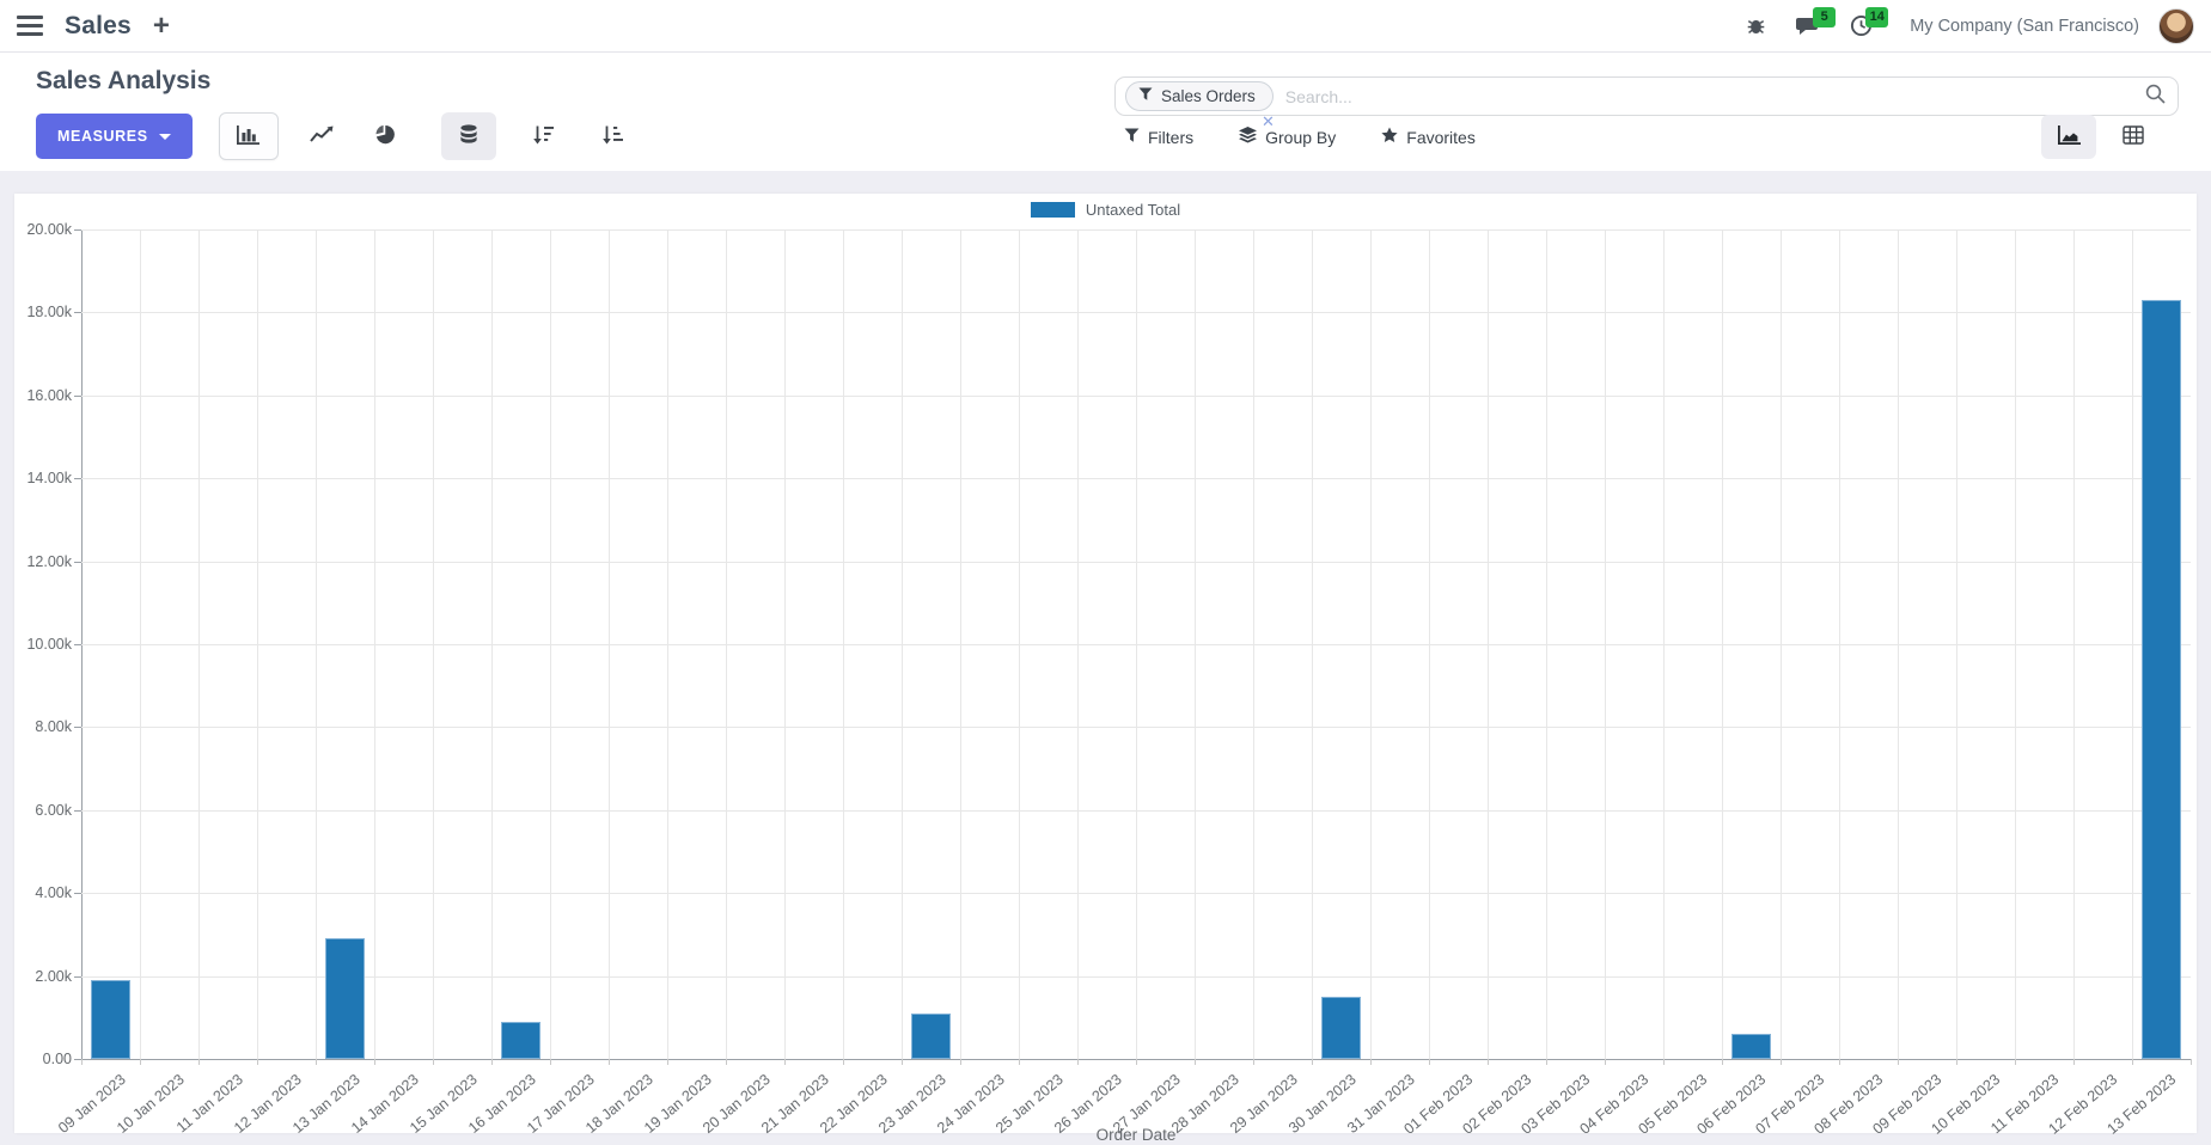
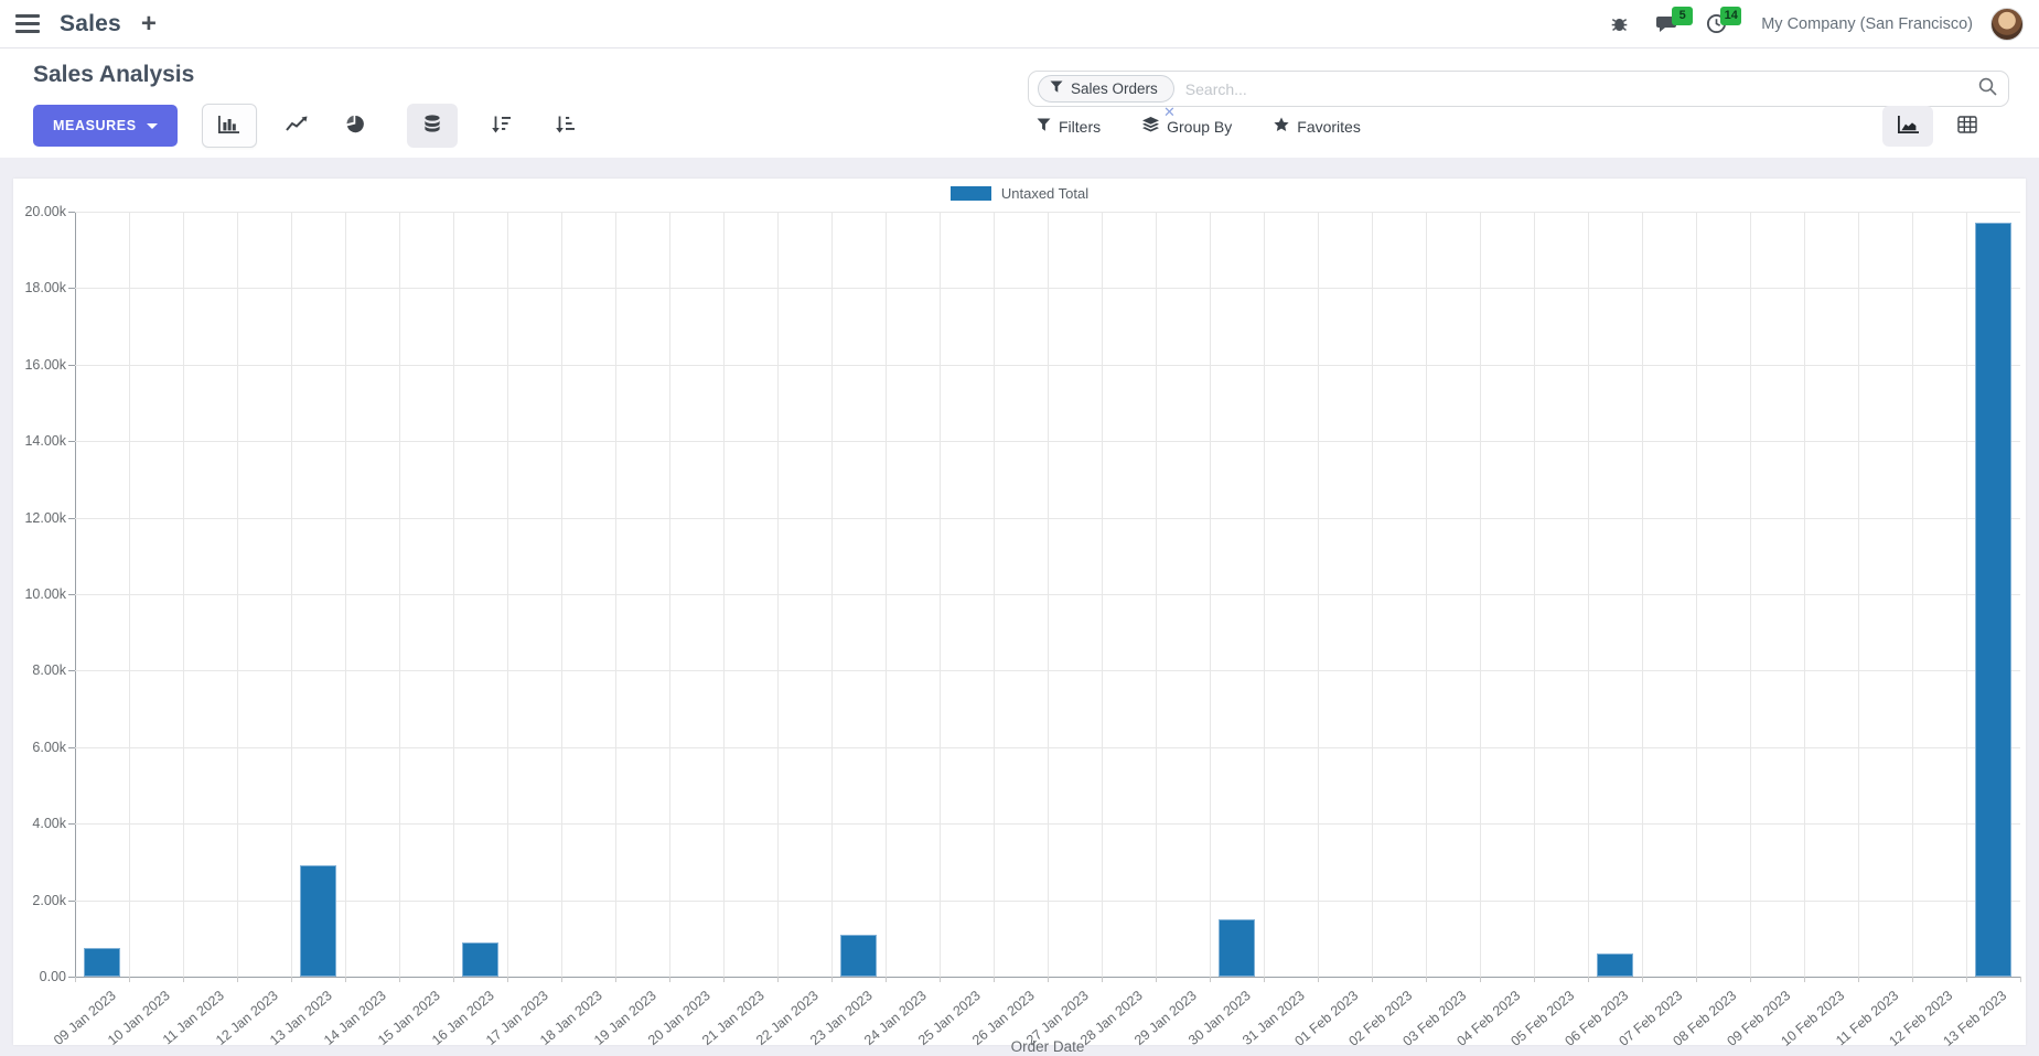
09 Jan 2023: 1.9k -> 0.8k
13 Feb 2023: 18.3k -> 19.7k
